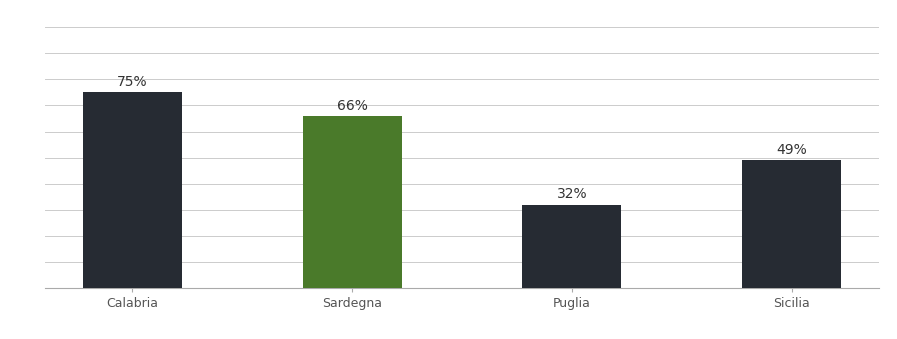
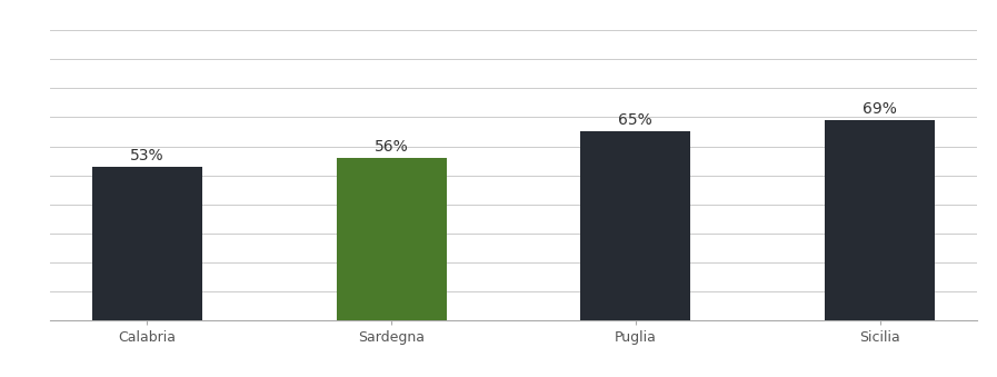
Calabria: 75% -> 53%
Sardegna: 66% -> 56%
Puglia: 32% -> 65%
Sicilia: 49% -> 69%
